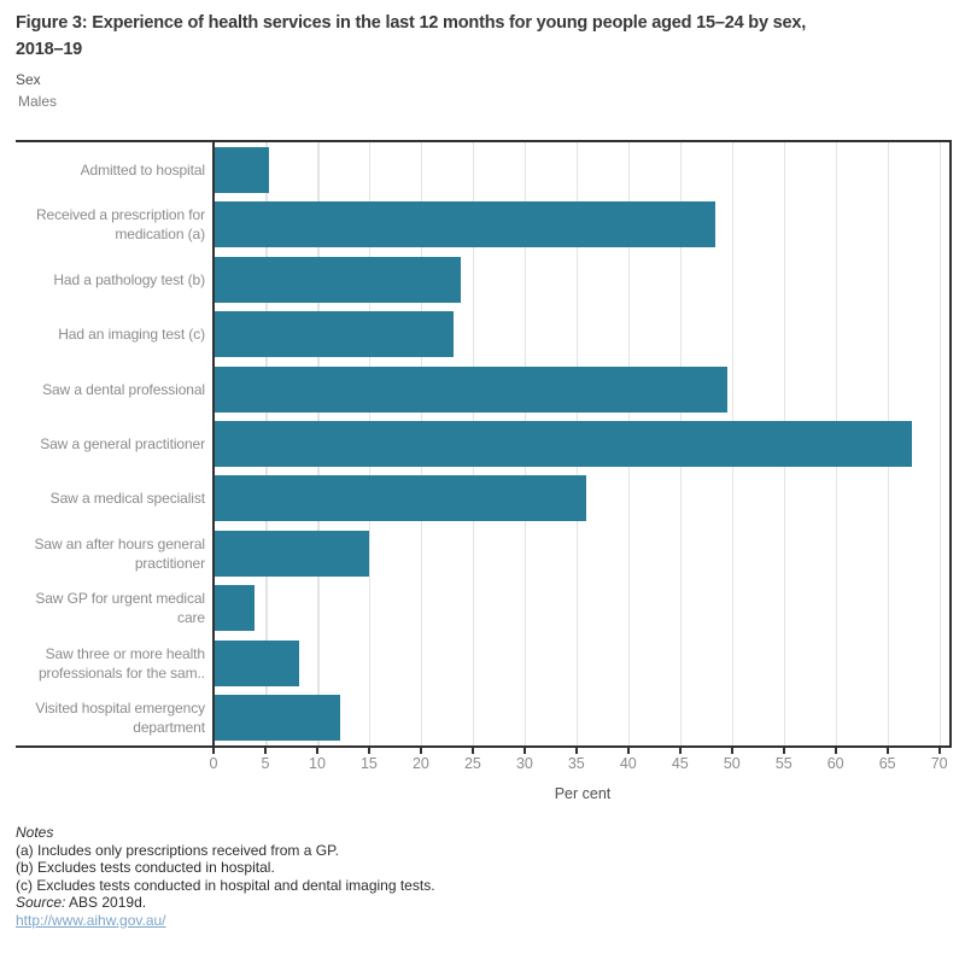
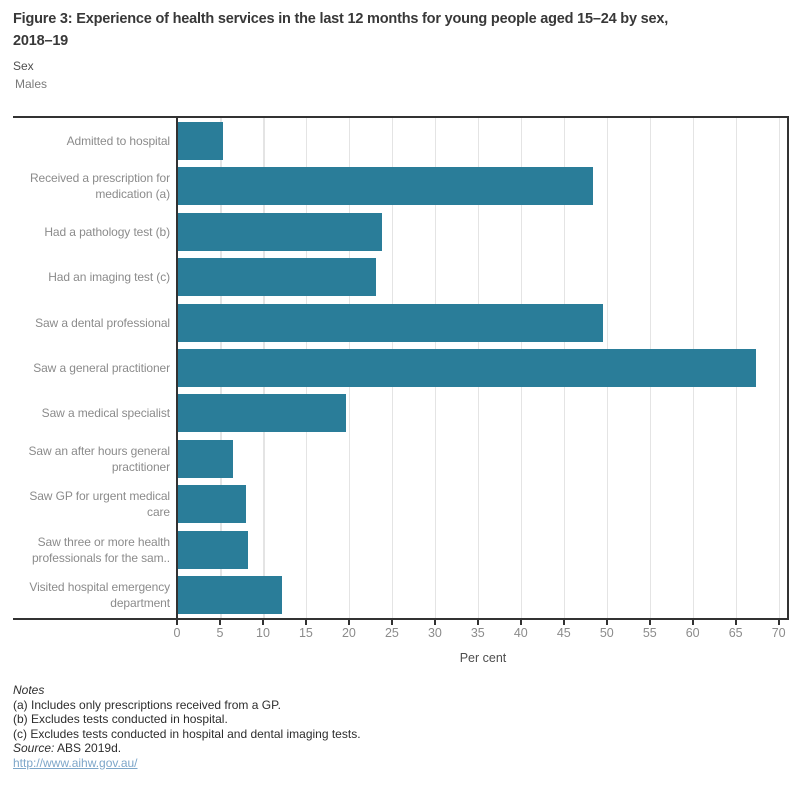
Saw a medical specialist: 36 -> 20
Saw an after hours general practitioner: 15 -> 6
Saw GP for urgent medical care: 4 -> 8
